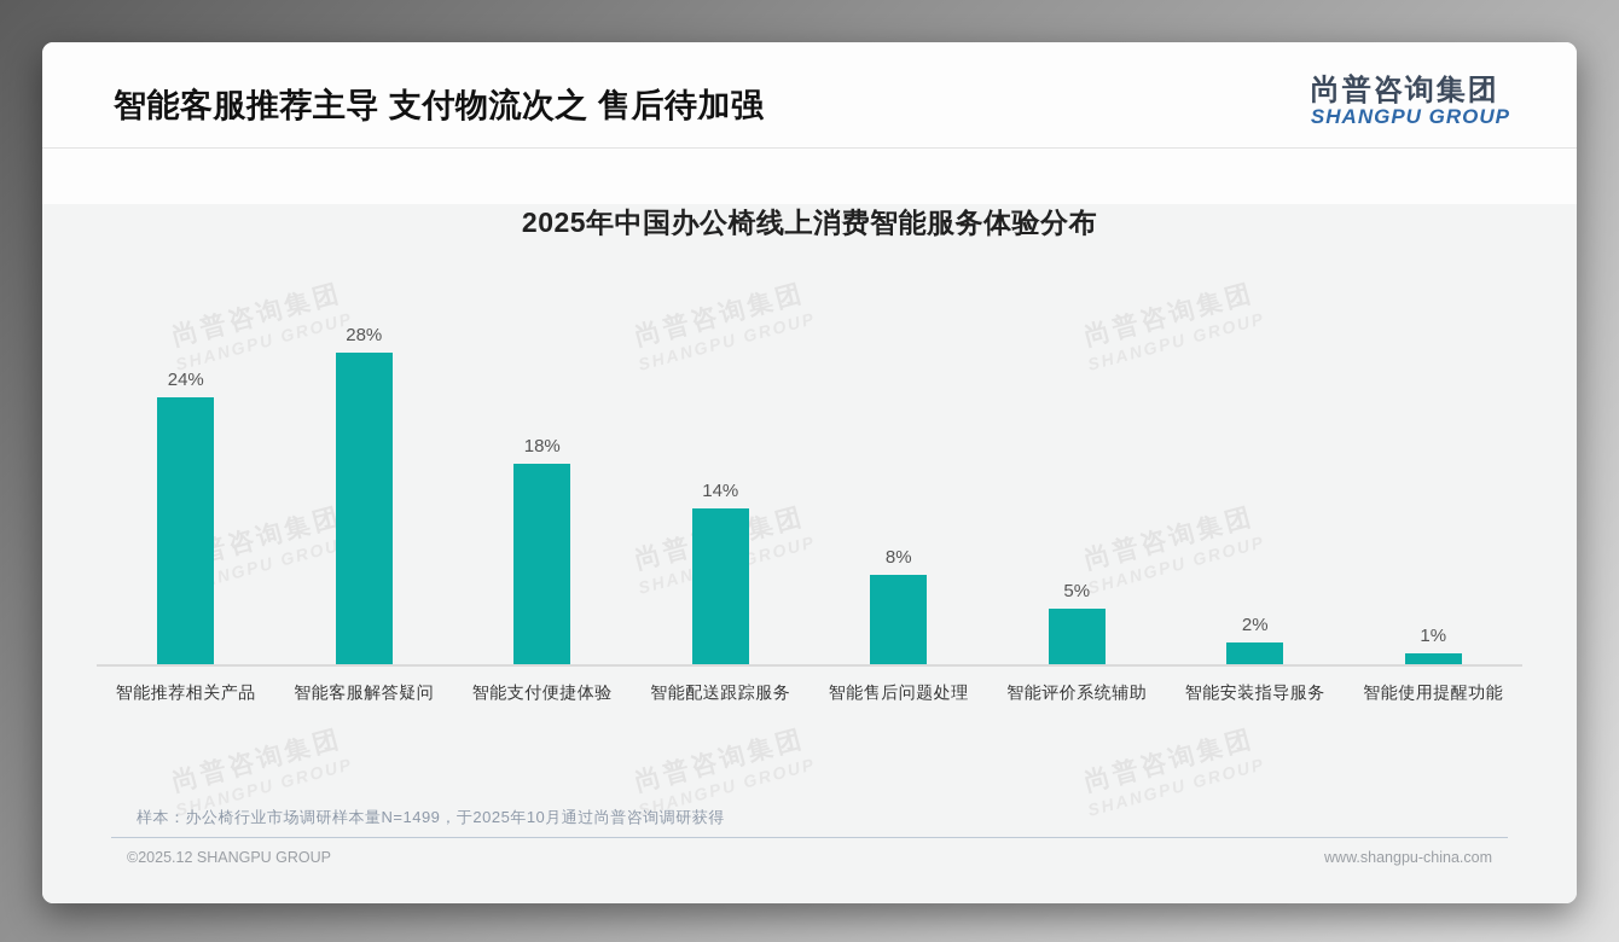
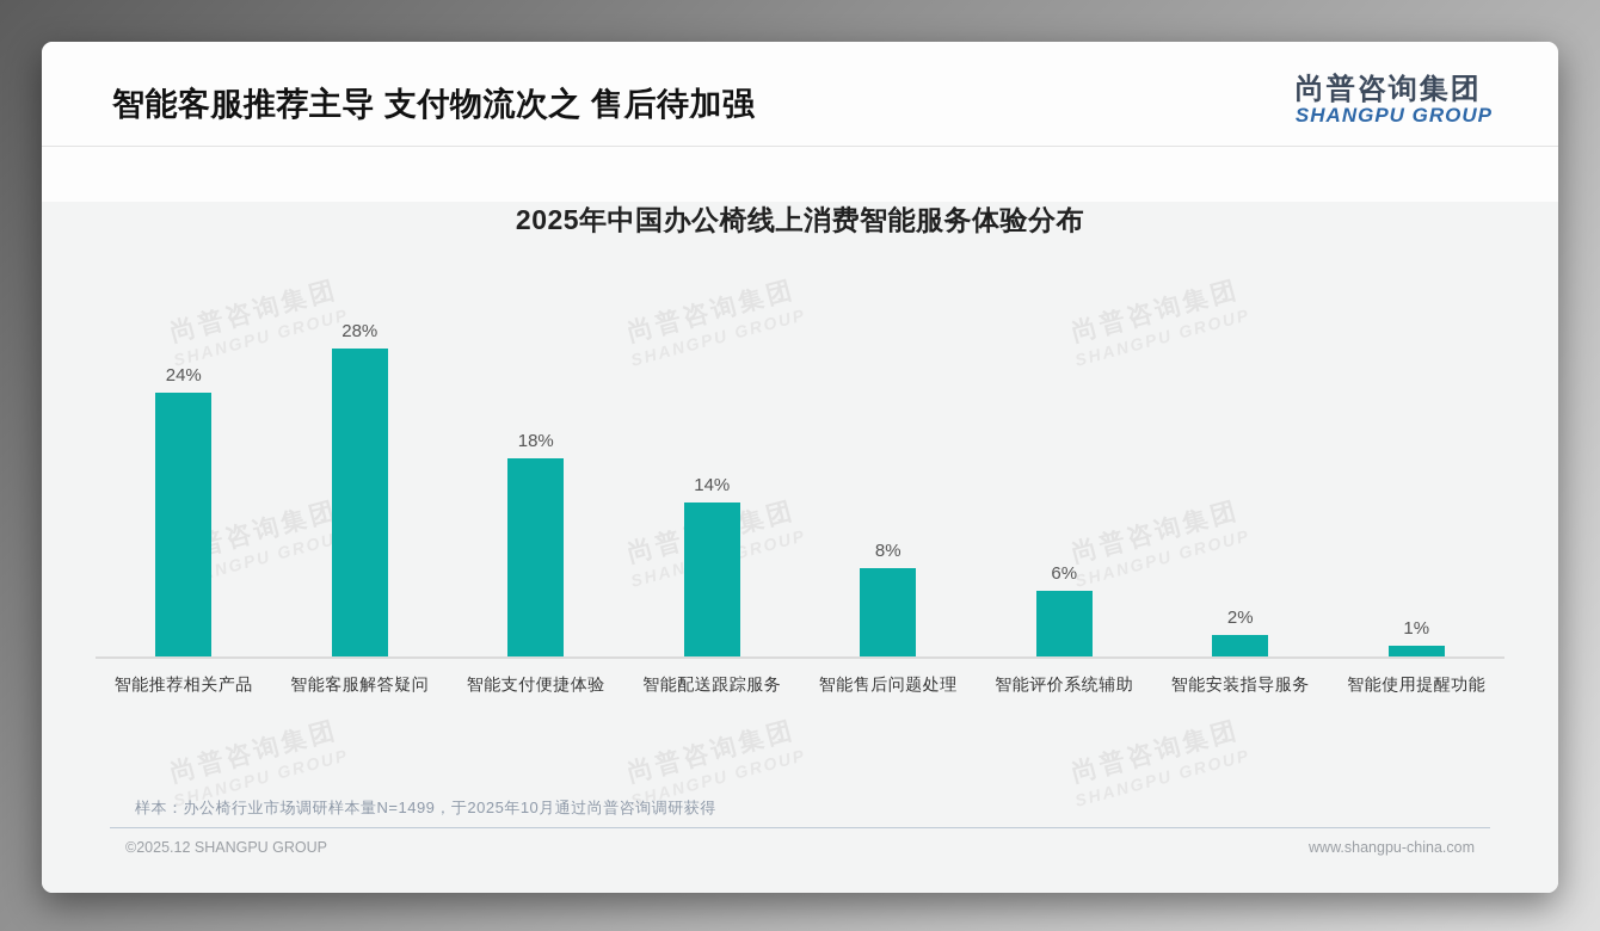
智能评价系统辅助: 5% -> 6%
